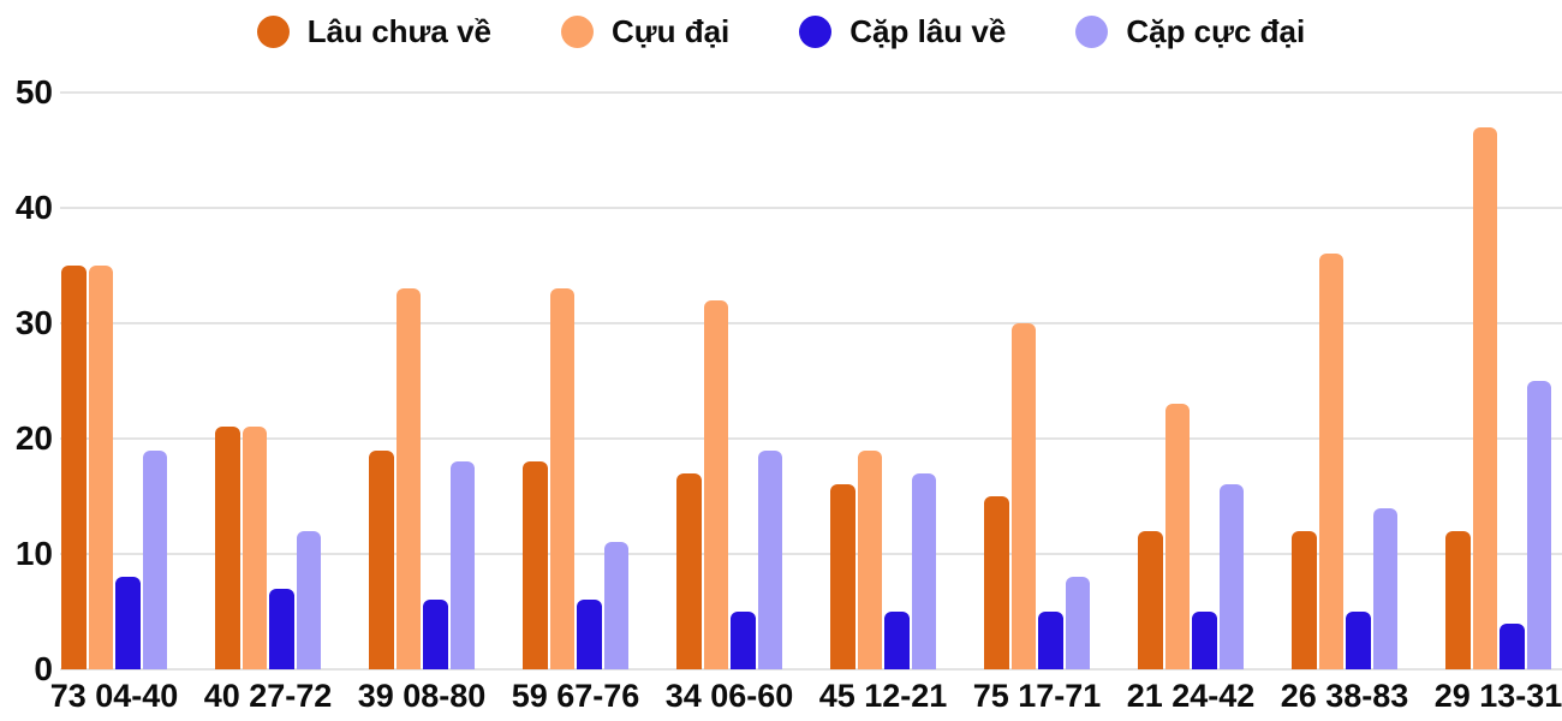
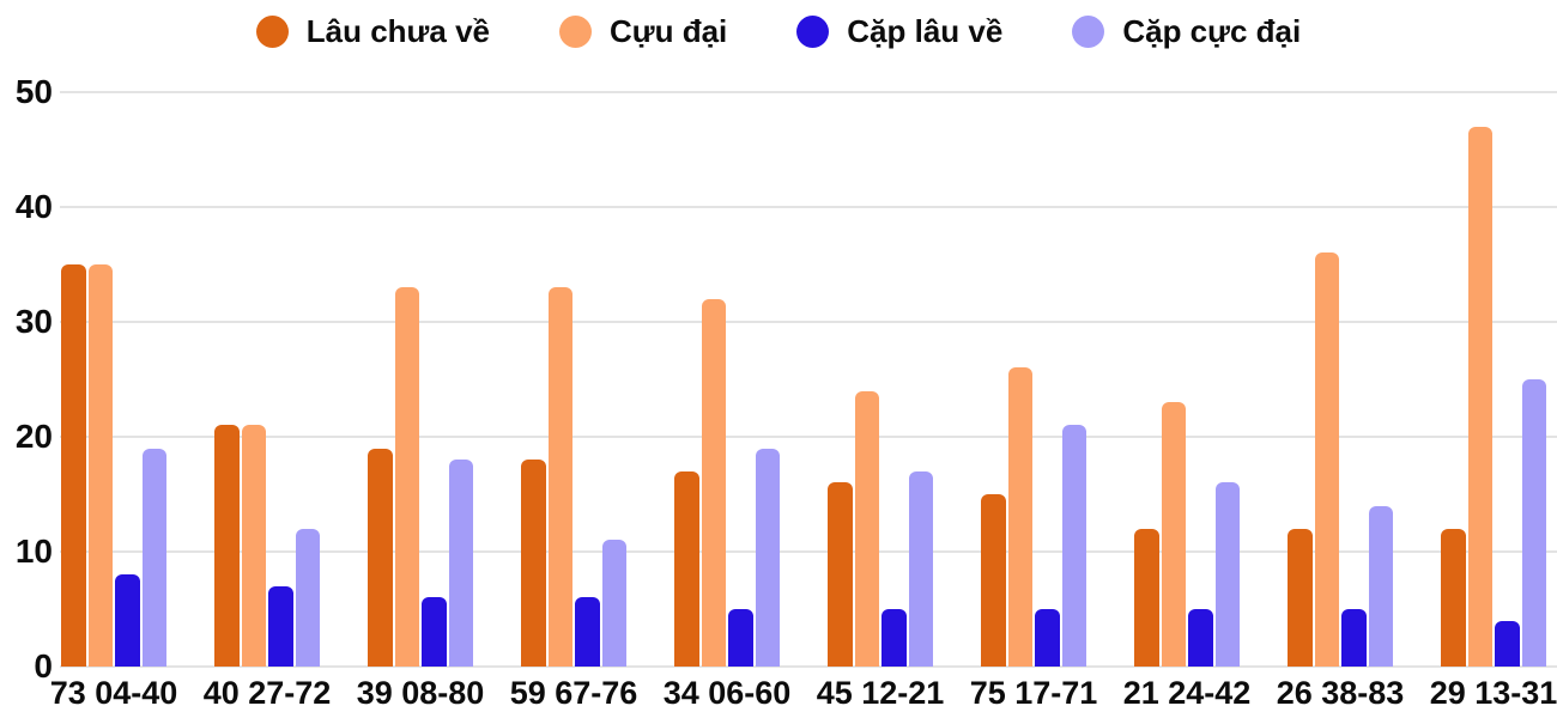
Cựu đại/45 12-21: 19 -> 24
Cựu đại/75 17-71: 30 -> 26
Cặp cực đại/75 17-71: 8 -> 21
